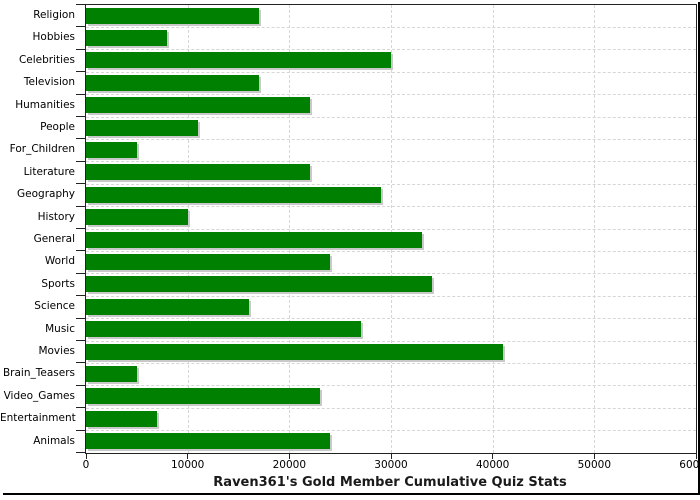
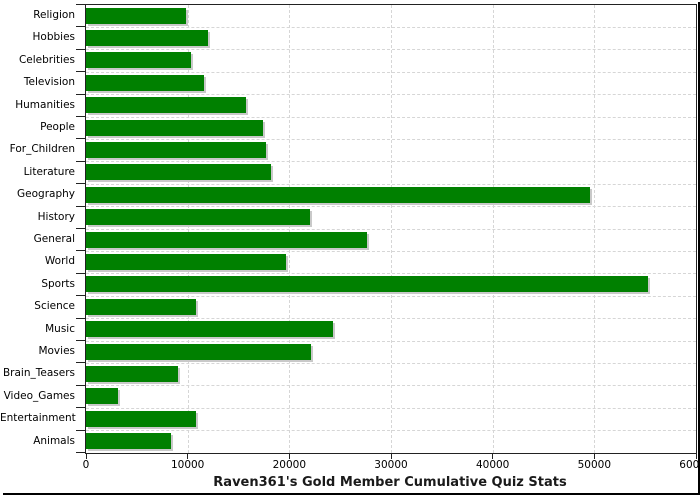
Religion: 17000 -> 10000
Hobbies: 8000 -> 12000
Celebrities: 30000 -> 10000
Television: 17000 -> 12000
Humanities: 22000 -> 16000
People: 11000 -> 17000
For_Children: 5000 -> 18000
Literature: 22000 -> 18000
Geography: 29000 -> 50000
History: 10000 -> 22000
General: 33000 -> 28000
World: 24000 -> 20000
Sports: 34000 -> 55000
Science: 16000 -> 11000
Music: 27000 -> 24000
Movies: 41000 -> 22000
Brain_Teasers: 5000 -> 9000
Video_Games: 23000 -> 3000
Entertainment: 7000 -> 11000
Animals: 24000 -> 8000
